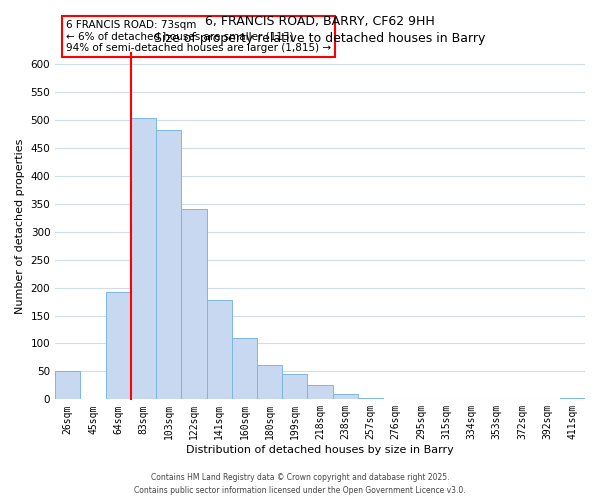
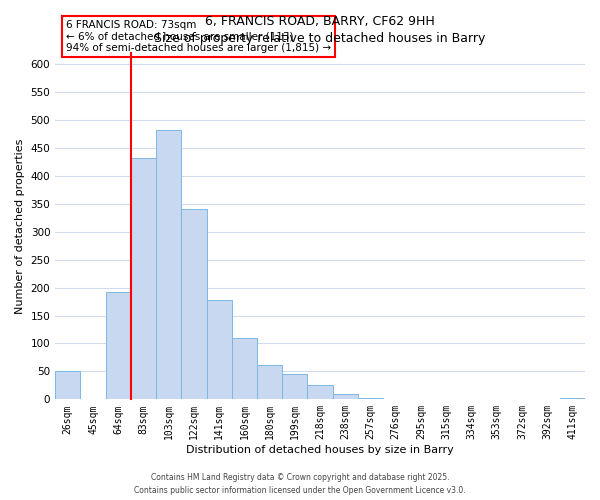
83sqm: 504 -> 432
